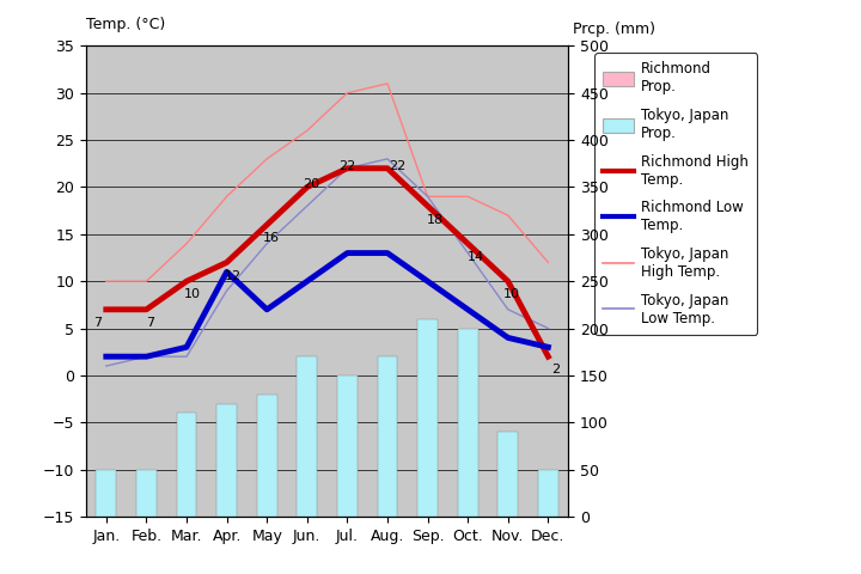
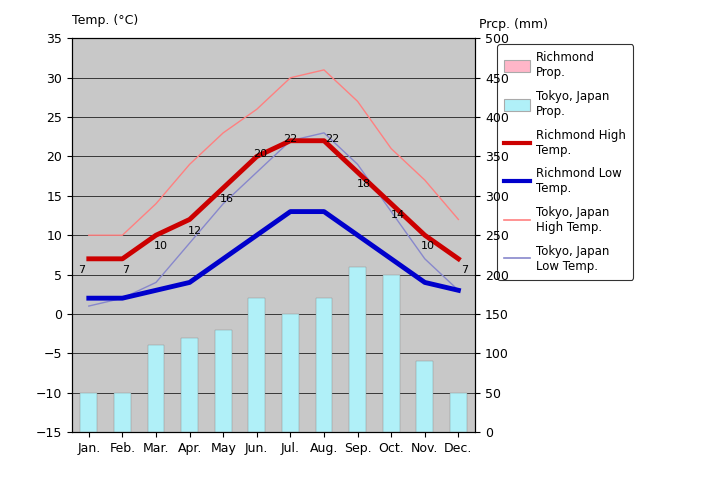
Tokyo, Japan Low Temp./Mar.: 2 -> 4
Richmond Low Temp./Apr.: 11 -> 4
Tokyo, Japan High Temp./Sep.: 19 -> 27
Tokyo, Japan High Temp./Oct.: 19 -> 21
Richmond High Temp./Dec.: 2 -> 7
Tokyo, Japan Low Temp./Dec.: 5 -> 3
